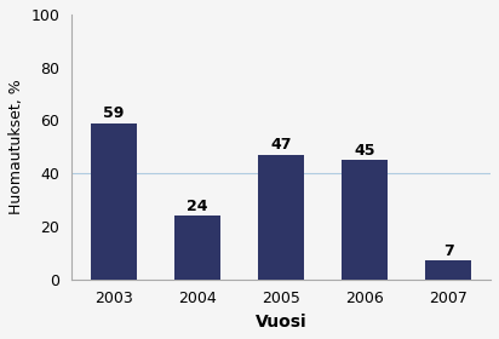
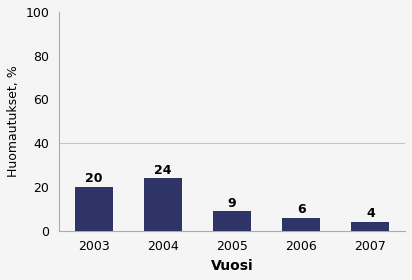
2003: 59 -> 20
2005: 47 -> 9
2006: 45 -> 6
2007: 7 -> 4
